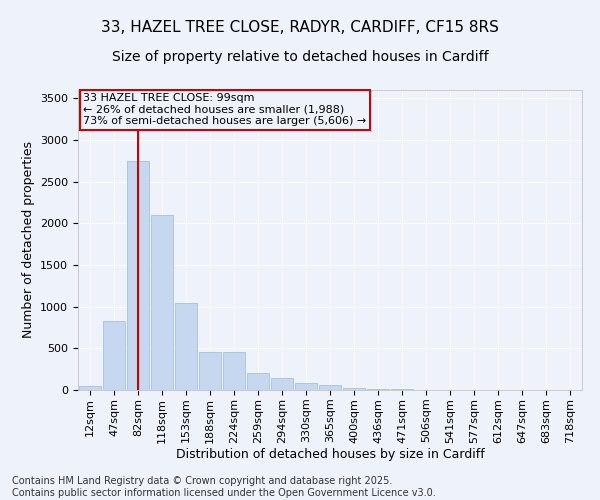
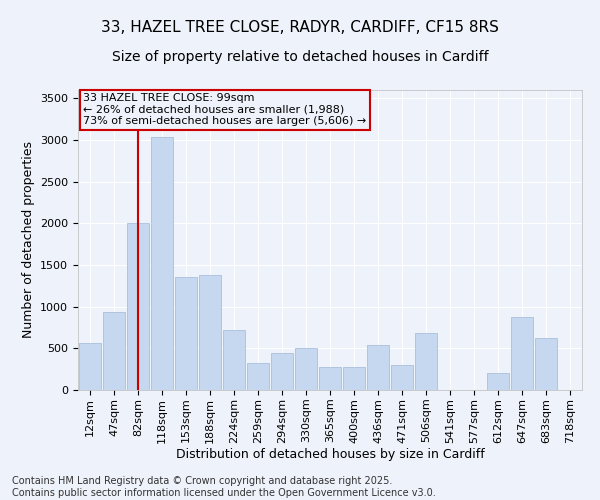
12sqm: 50 -> 560
47sqm: 830 -> 940
82sqm: 2750 -> 2000
118sqm: 2100 -> 3040
153sqm: 1050 -> 1360
188sqm: 460 -> 1380
224sqm: 460 -> 720
259sqm: 200 -> 320
294sqm: 150 -> 440
330sqm: 80 -> 500
365sqm: 60 -> 280
400sqm: 30 -> 280
436sqm: 20 -> 540
471sqm: 10 -> 300
506sqm: 0 -> 680
612sqm: 0 -> 200
647sqm: 0 -> 880
683sqm: 0 -> 620
